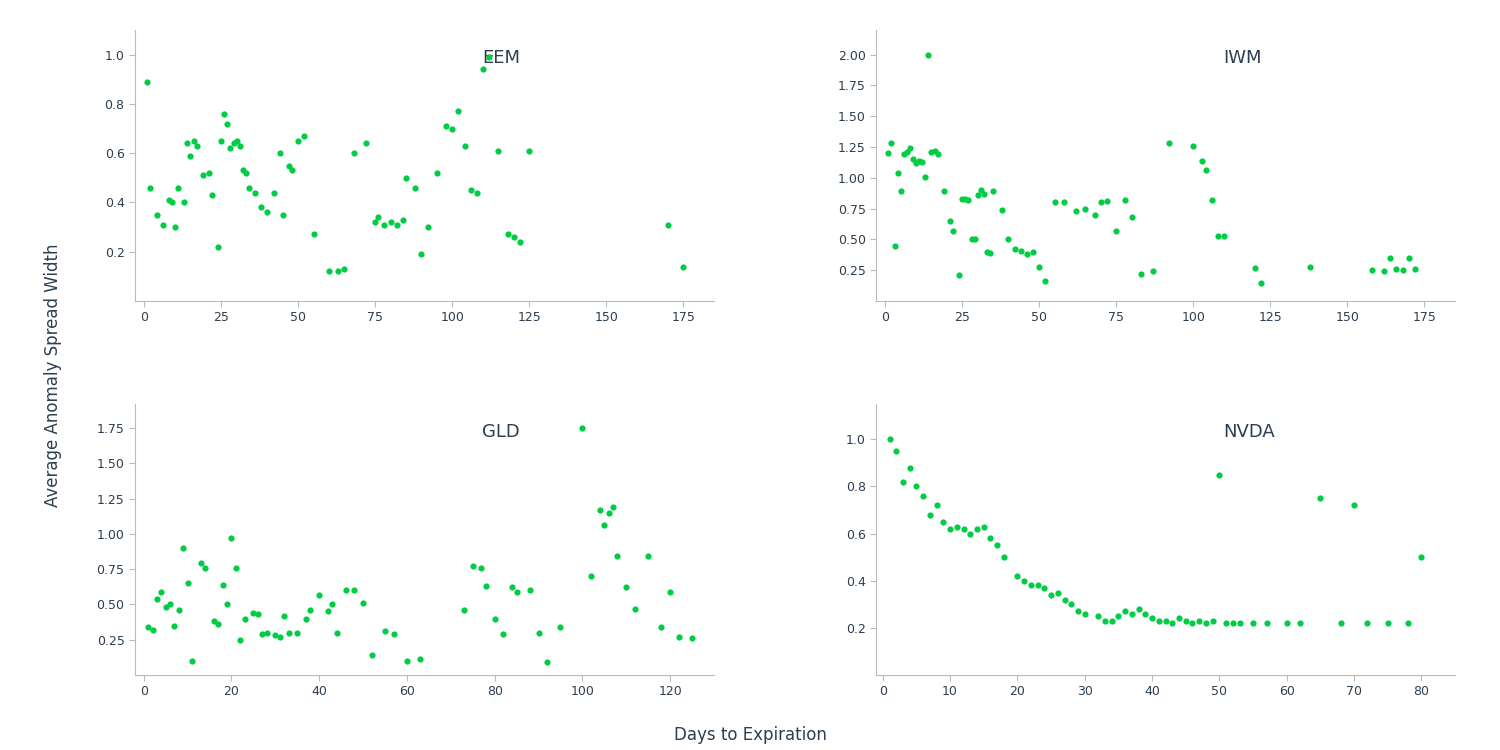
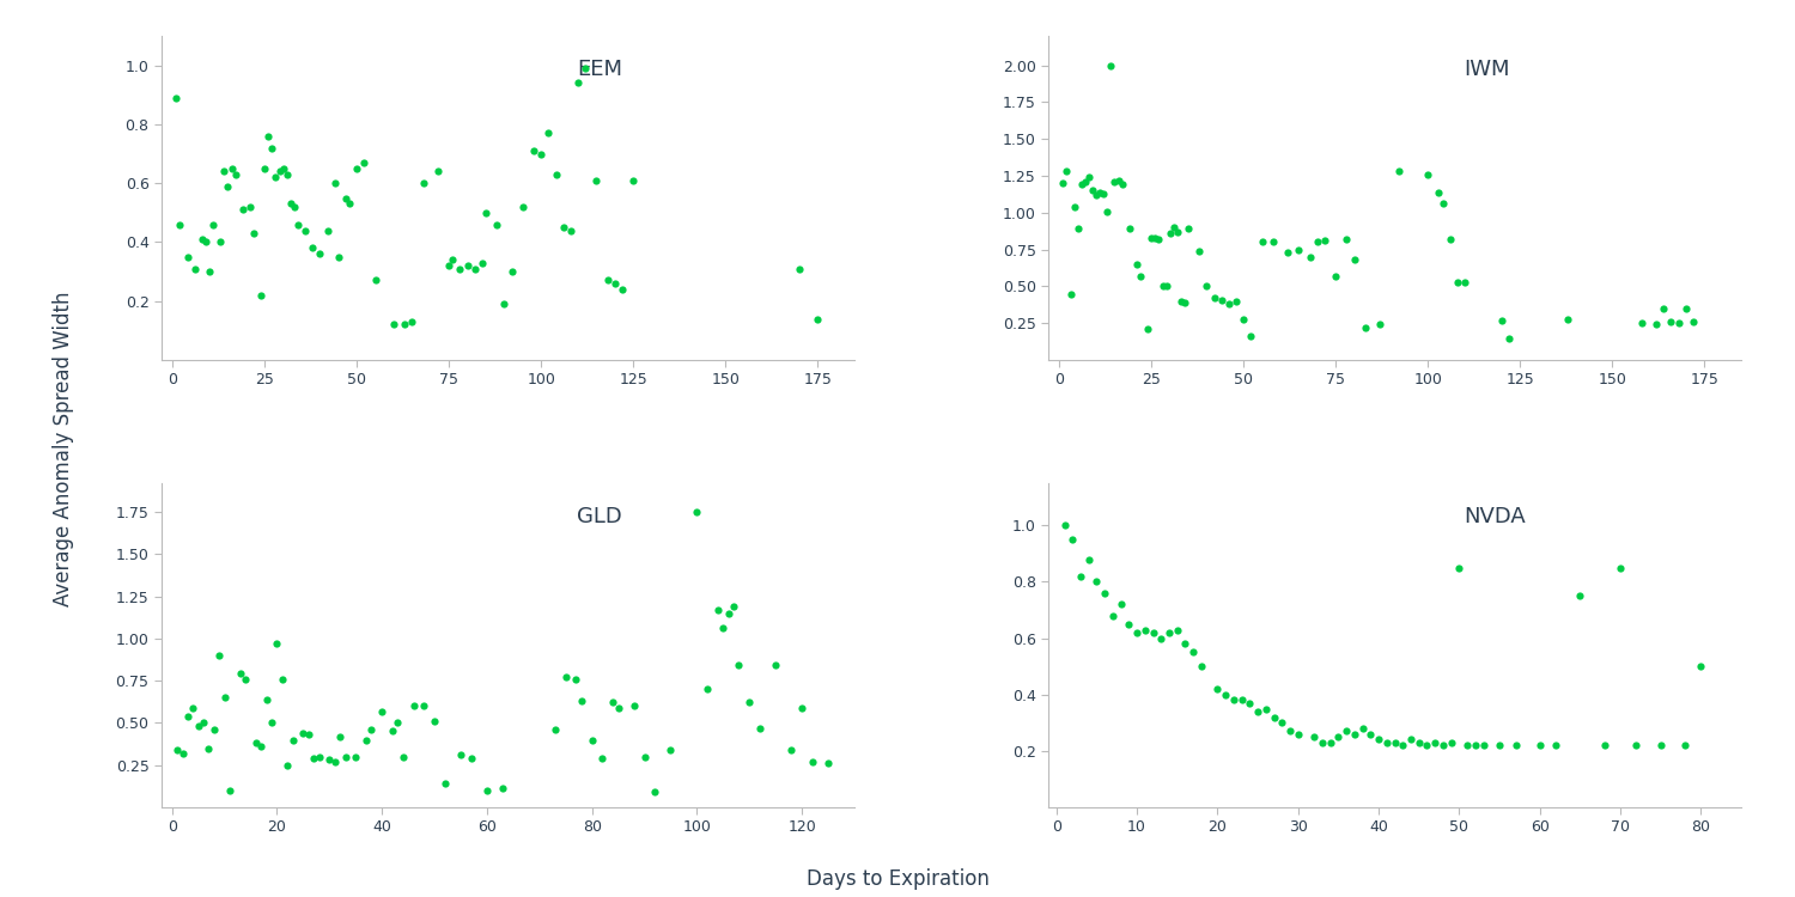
70: 0.72 -> 0.85
